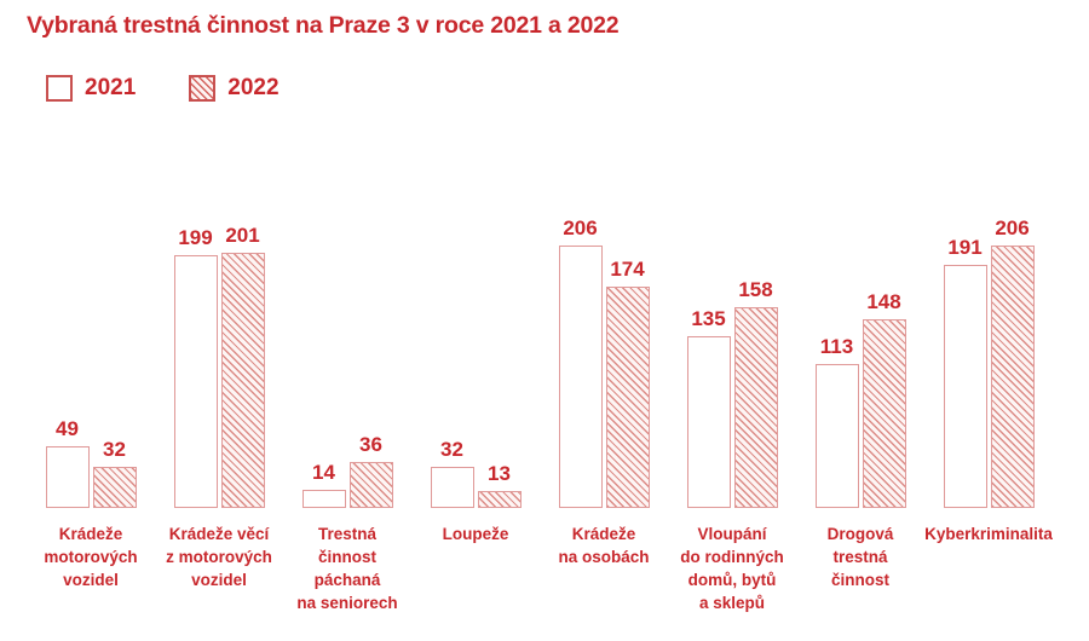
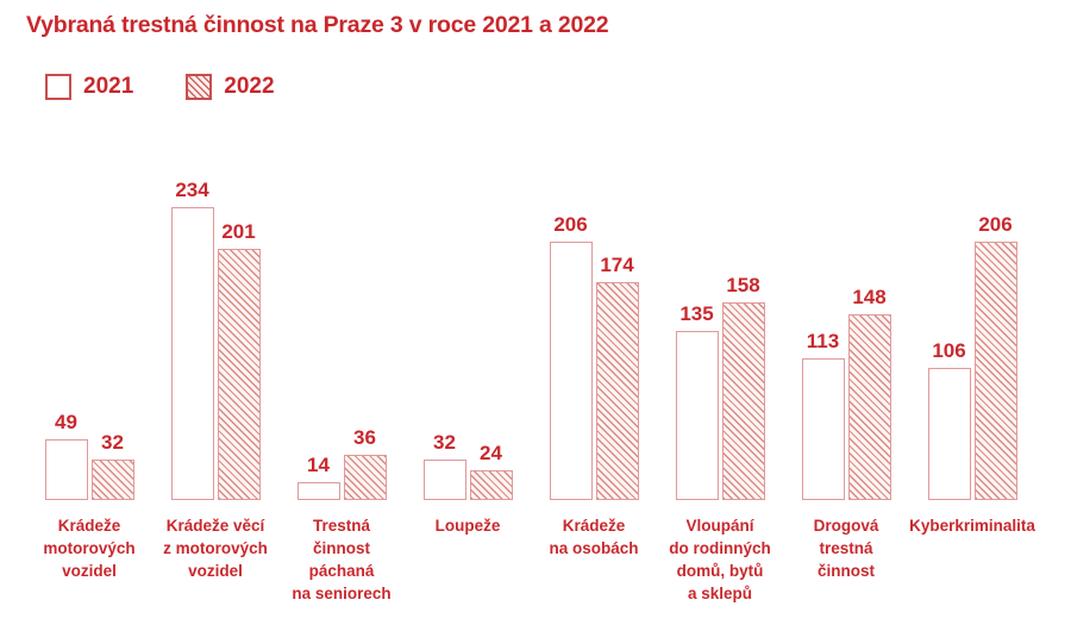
2021/Krádeže věcí z motorových vozidel: 199 -> 234
2022/Loupeže: 13 -> 24
2021/Kyberkriminalita: 191 -> 106
